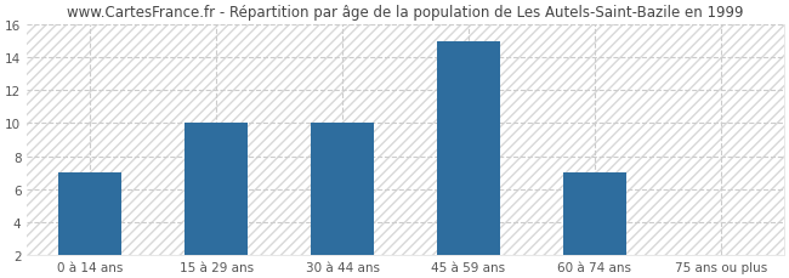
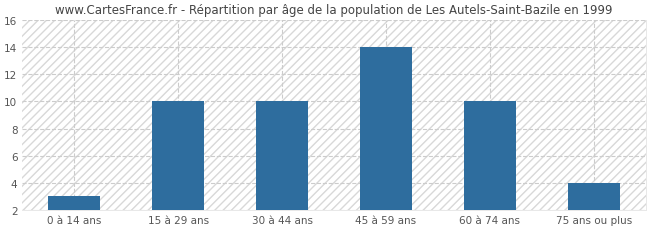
0 à 14 ans: 7 -> 3
45 à 59 ans: 15 -> 14
60 à 74 ans: 7 -> 10
75 ans ou plus: 2 -> 4
